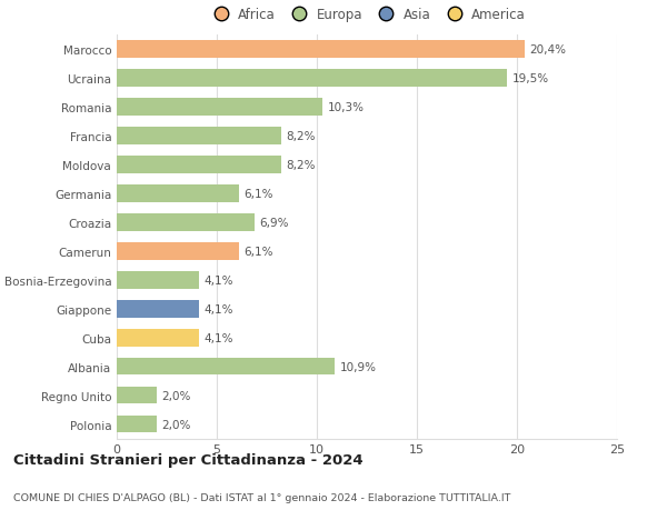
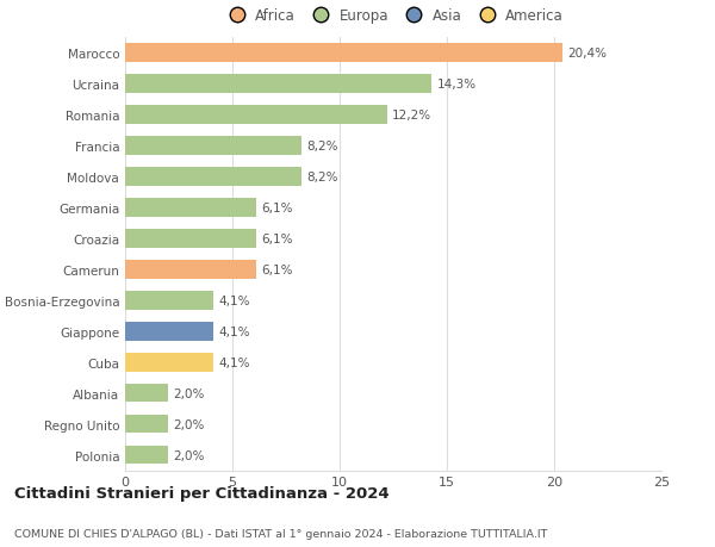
Ucraina: 19,5% -> 14,3%
Romania: 10,3% -> 12,2%
Croazia: 6,9% -> 6,1%
Albania: 10,9% -> 2,0%
